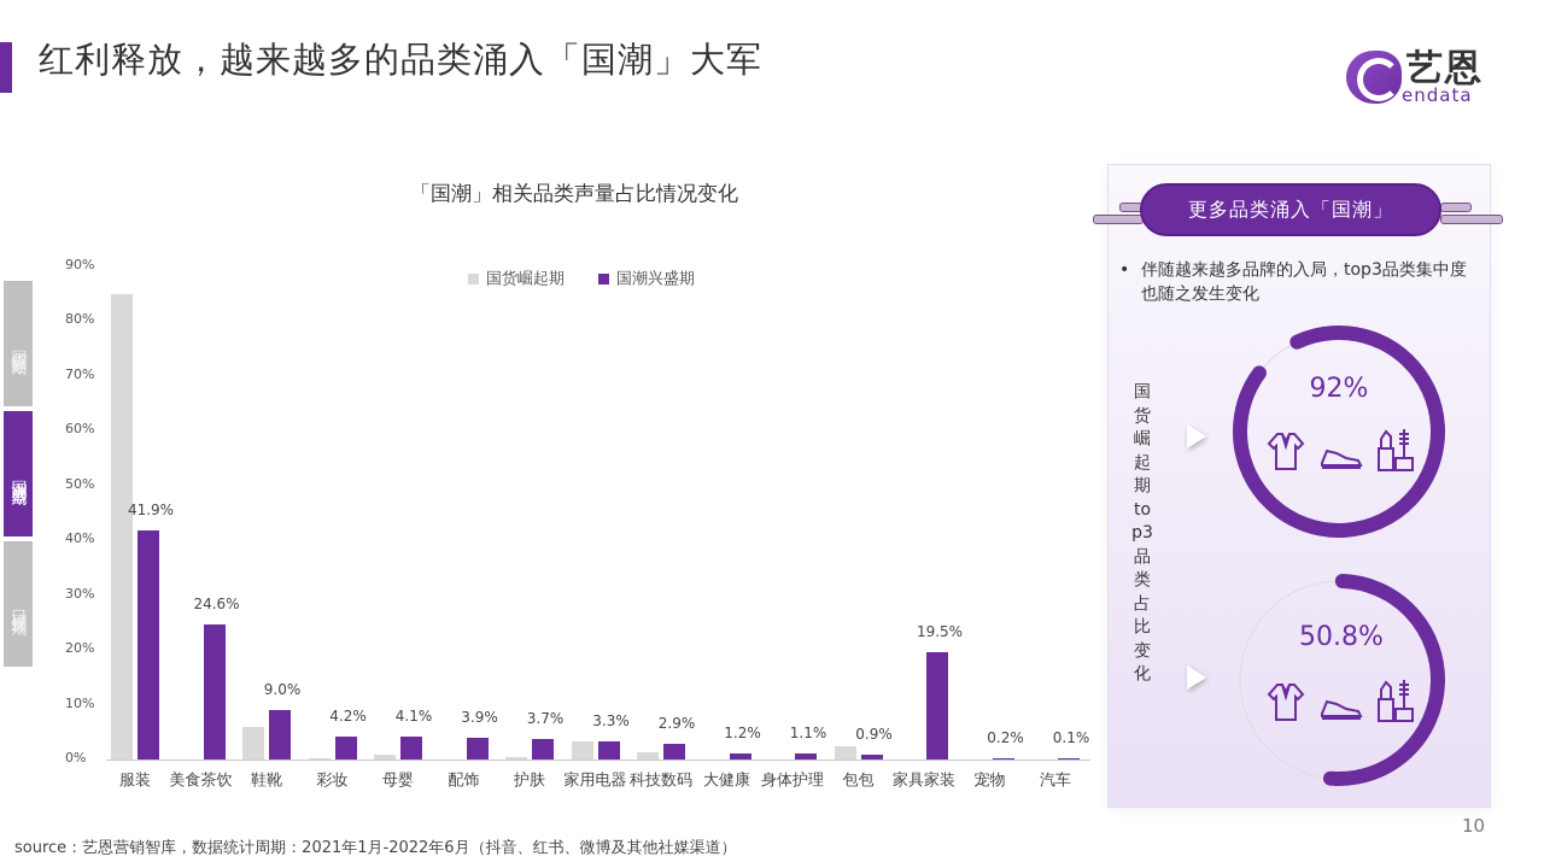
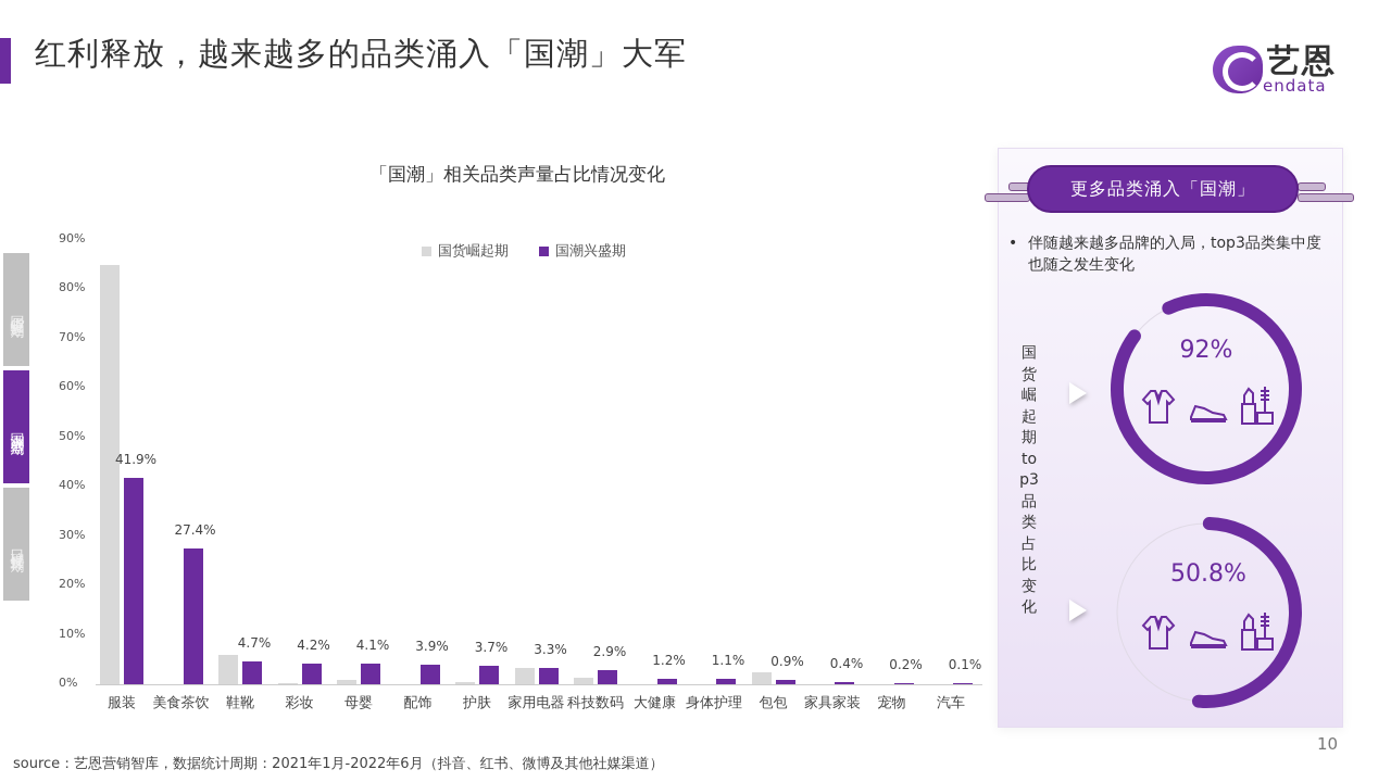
国潮兴盛期/美食茶饮: 24.6% -> 27.4%
国潮兴盛期/鞋靴: 9.0% -> 4.7%
国潮兴盛期/家具家装: 19.5% -> 0.4%
